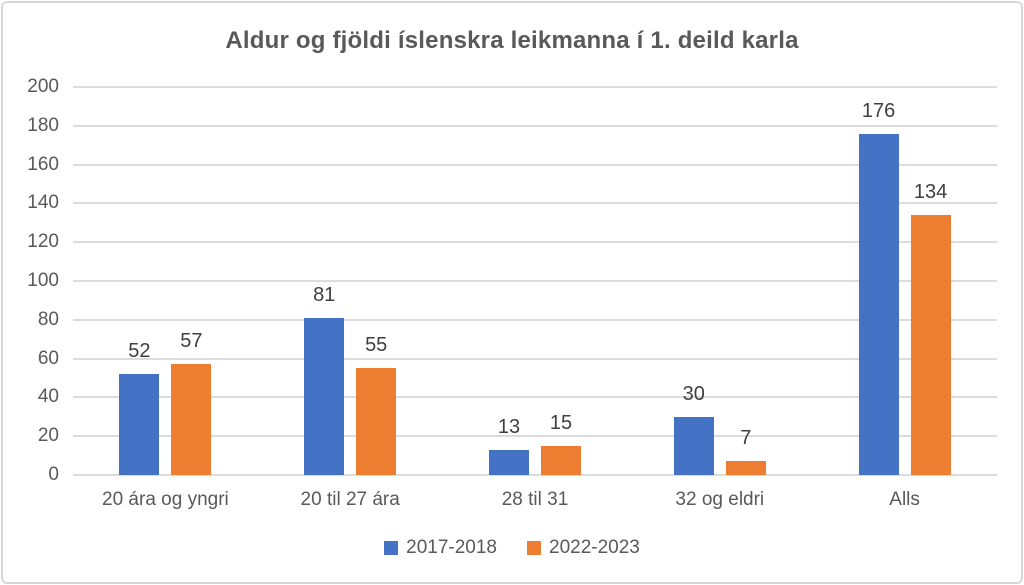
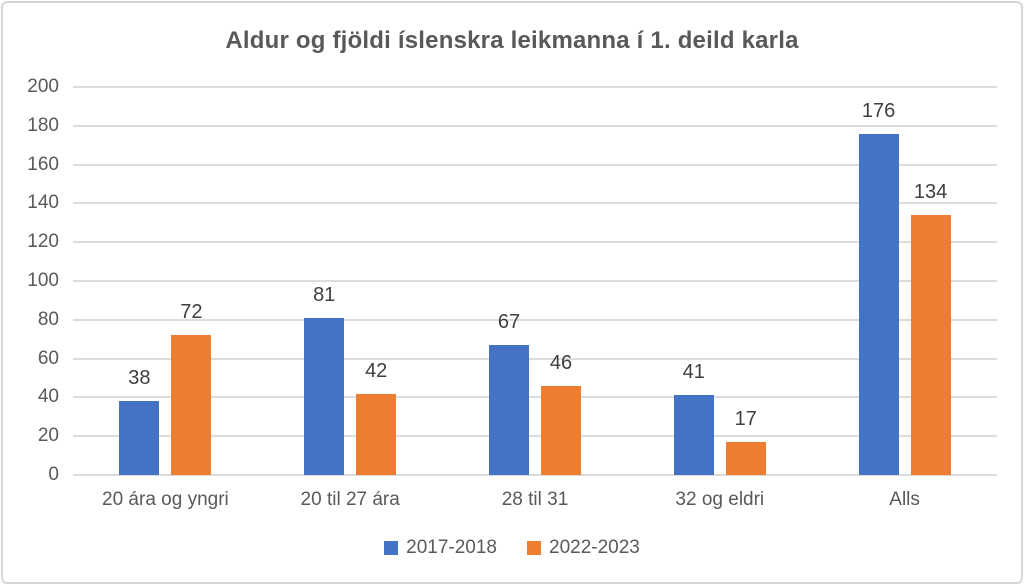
2017-2018/20 ára og yngri: 52 -> 38
2022-2023/20 ára og yngri: 57 -> 72
2022-2023/20 til 27 ára: 55 -> 42
2017-2018/28 til 31: 13 -> 67
2022-2023/28 til 31: 15 -> 46
2017-2018/32 og eldri: 30 -> 41
2022-2023/32 og eldri: 7 -> 17
